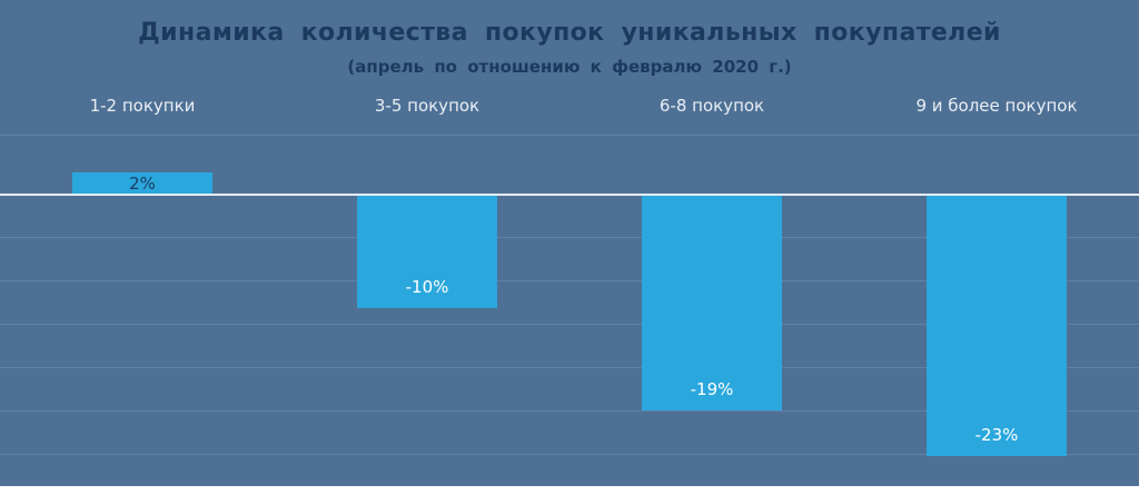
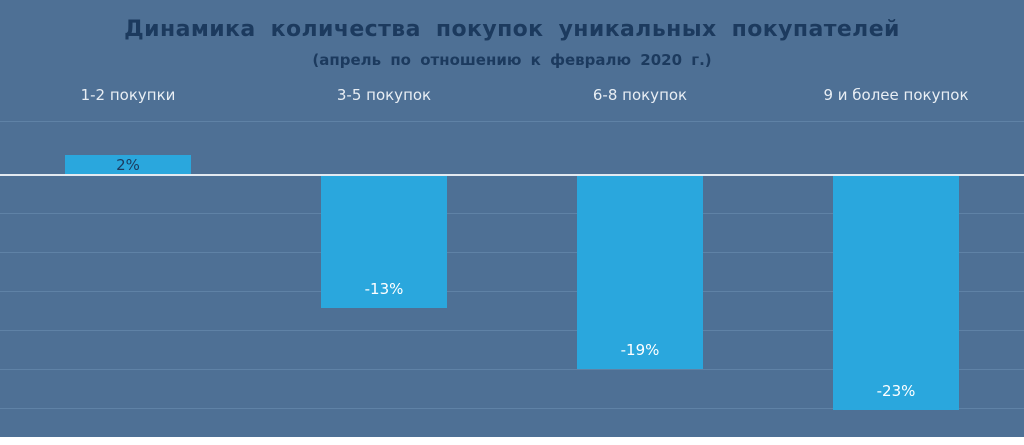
3-5 покупок: -10% -> -13%
